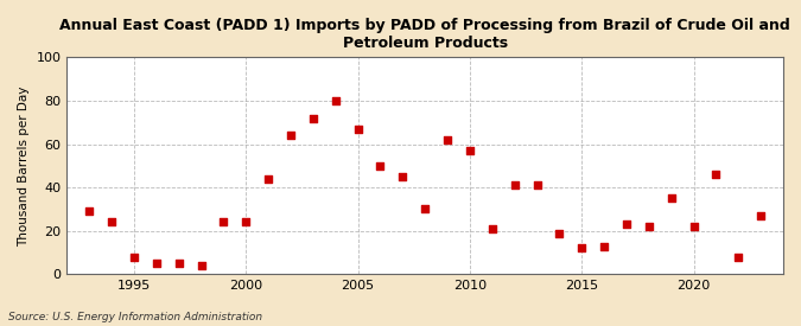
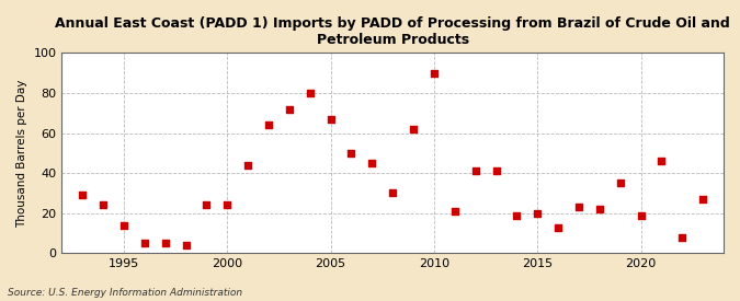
1995: 8 -> 14
2010: 57 -> 90
2015: 12 -> 20
2020: 22 -> 19
